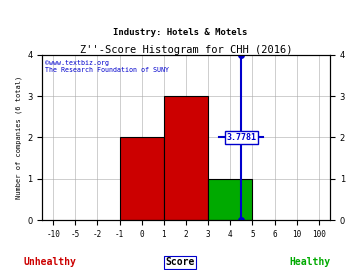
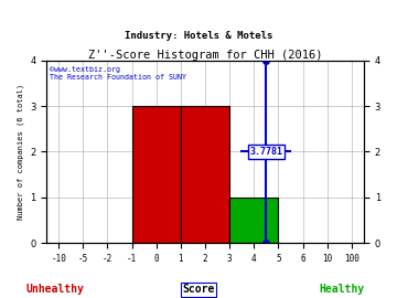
0: 2 -> 3
